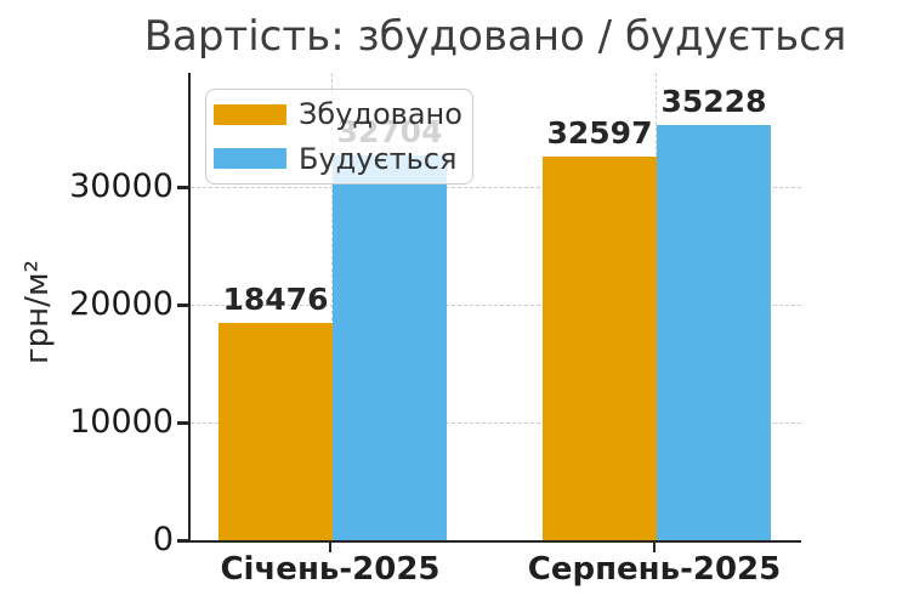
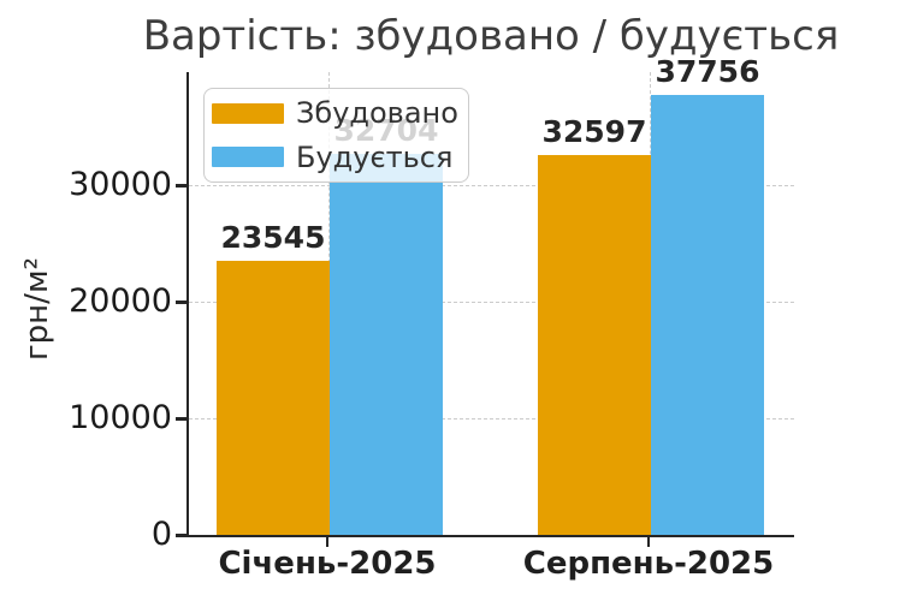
Збудовано/Січень-2025: 18476 -> 23545
Будується/Серпень-2025: 35228 -> 37756
